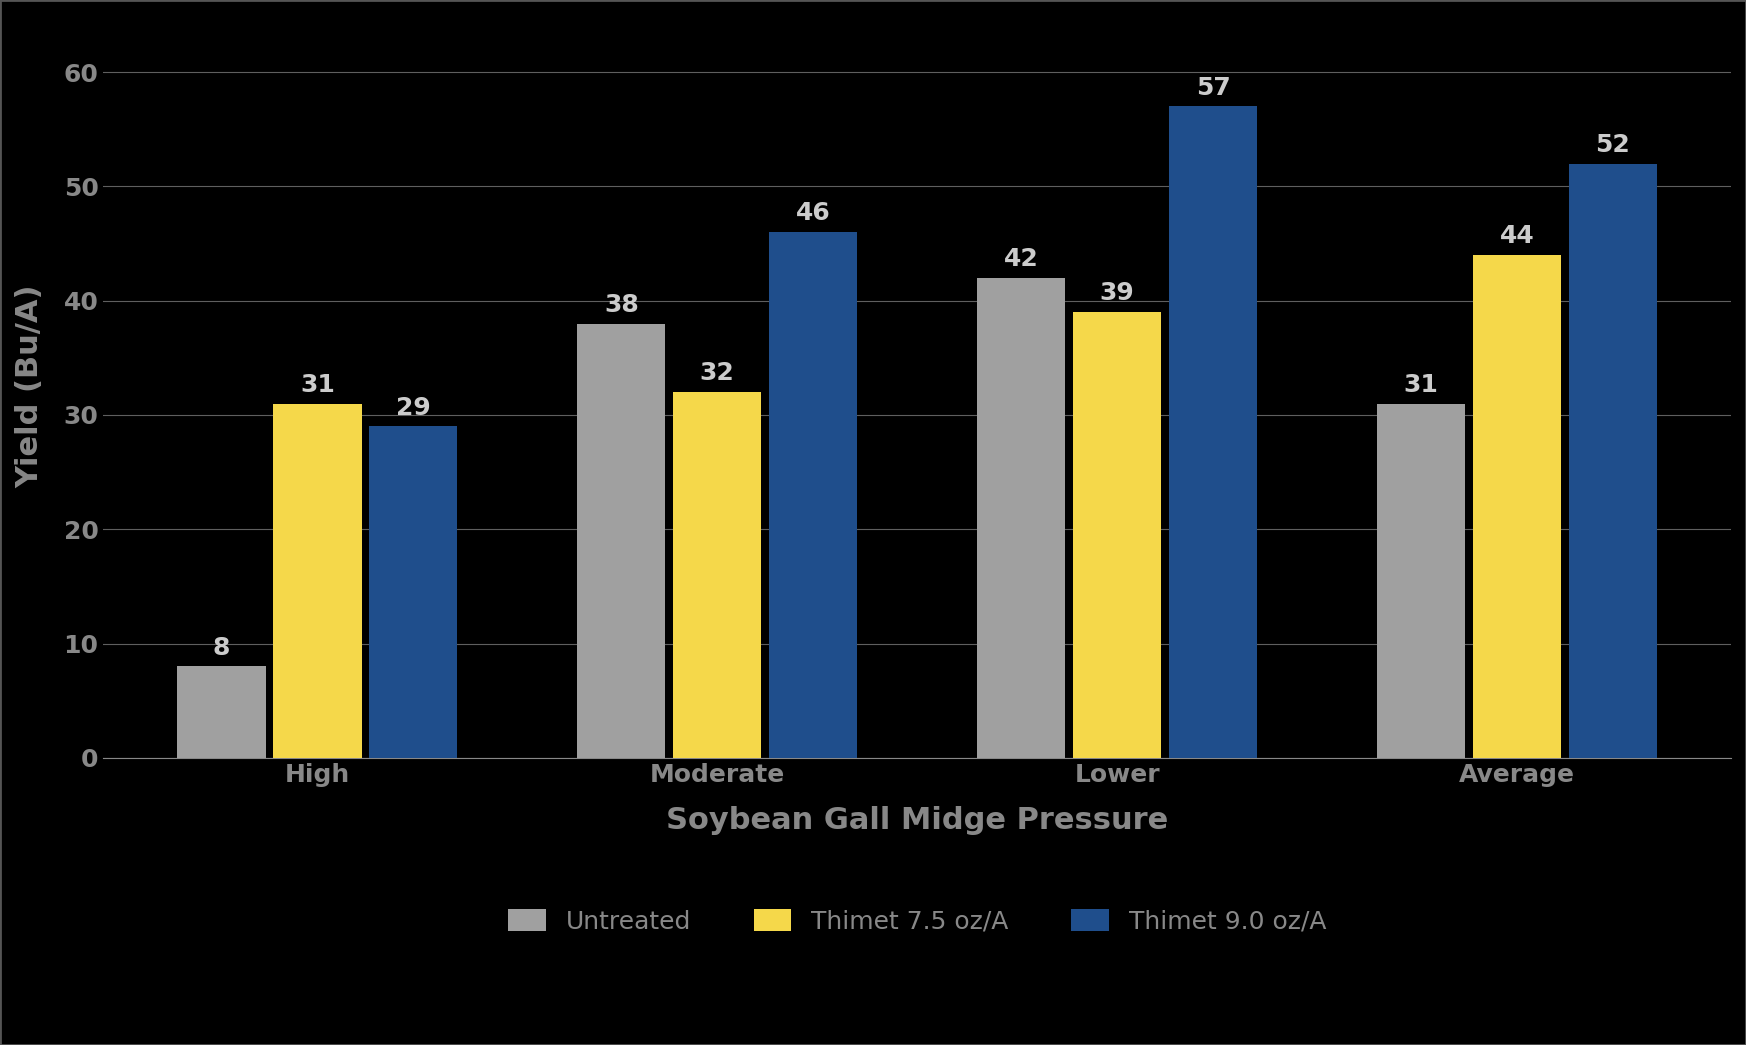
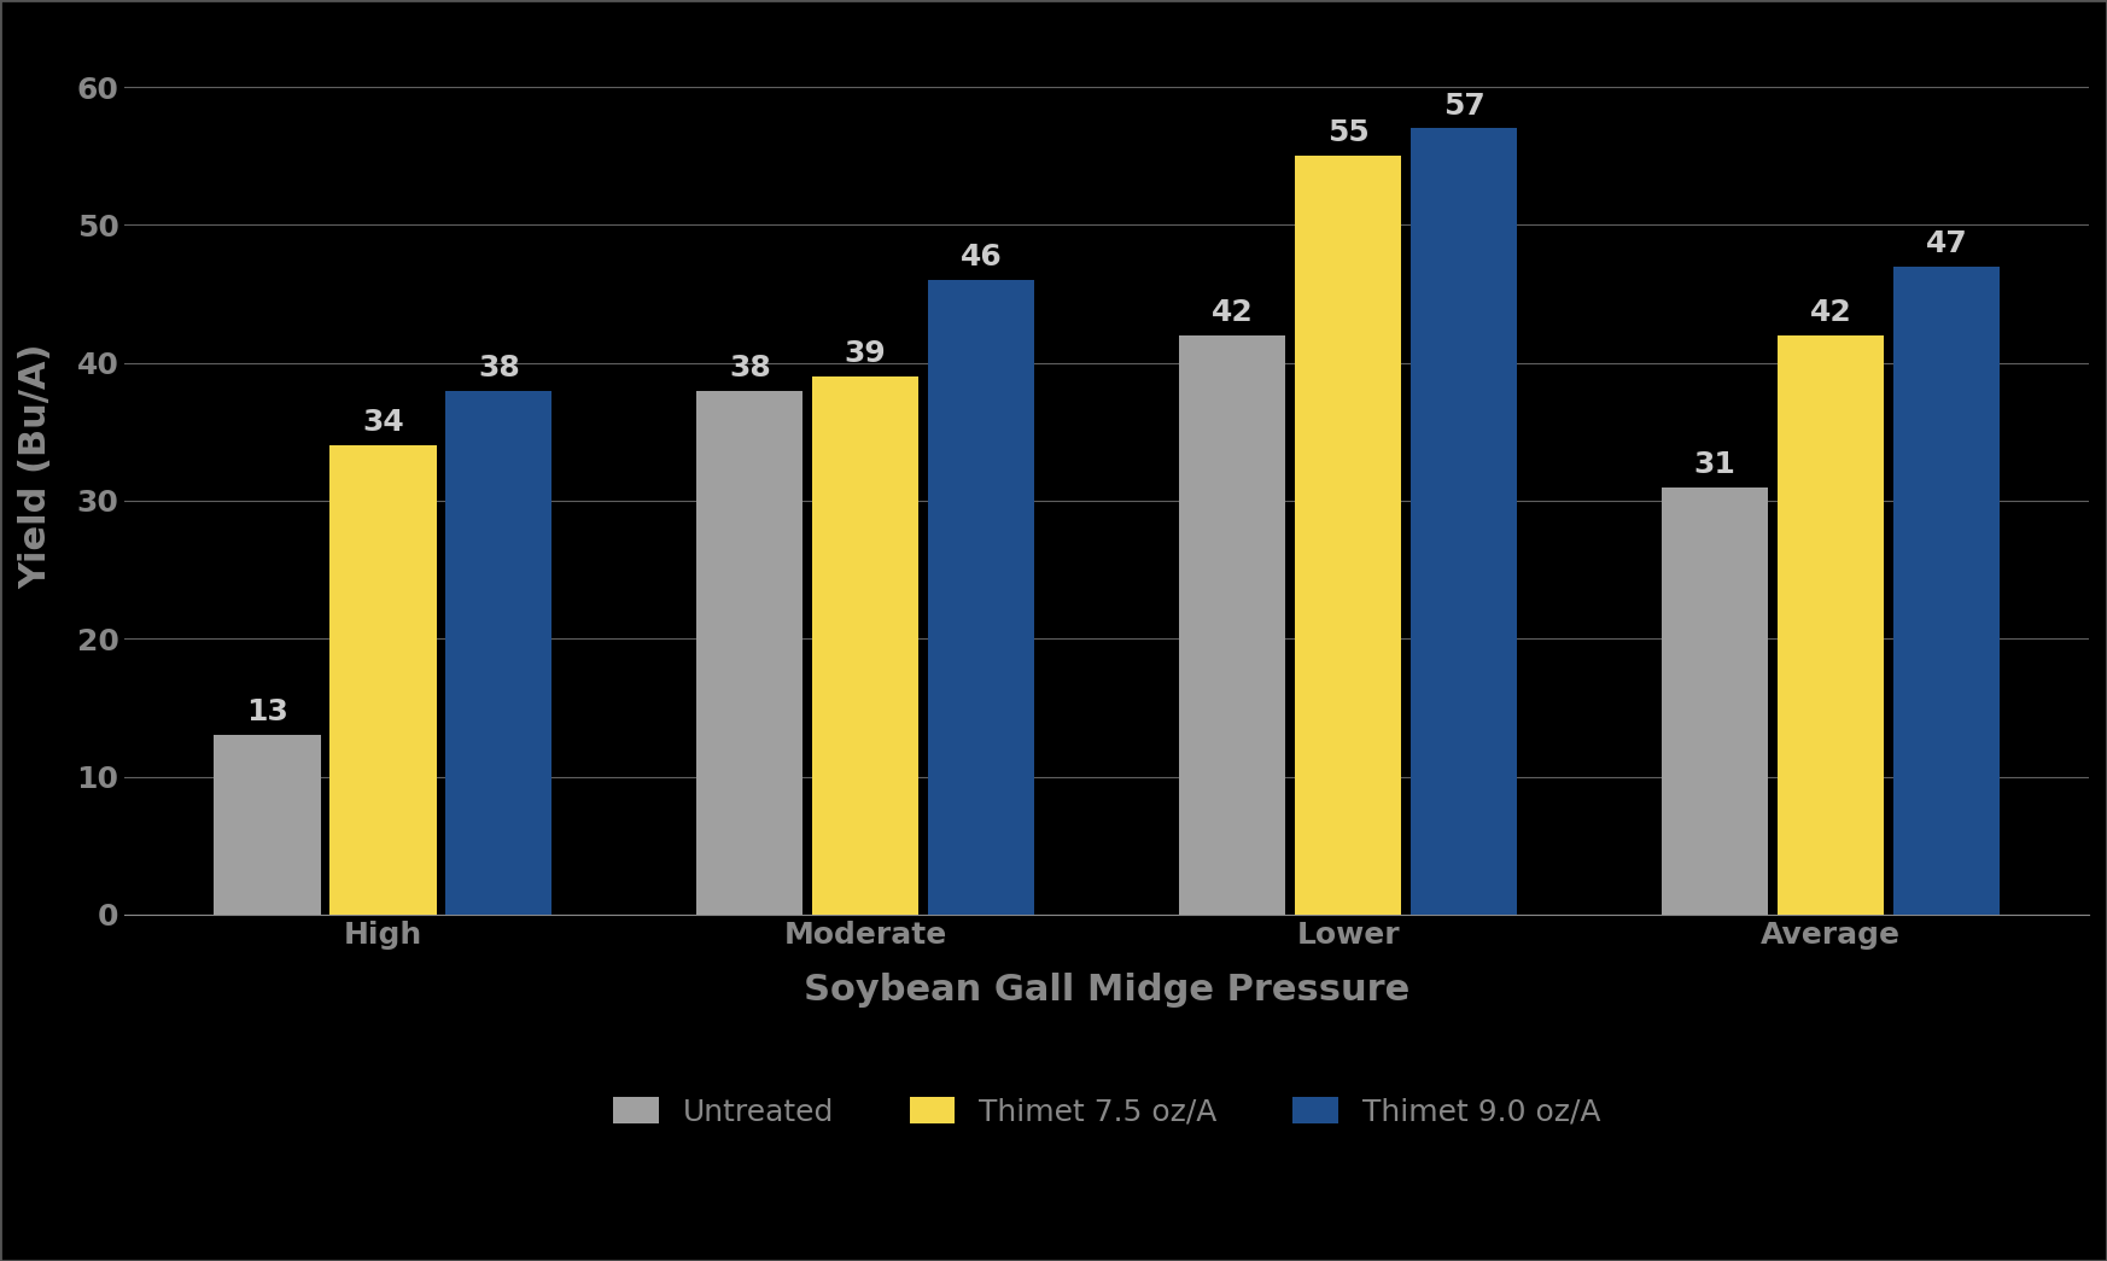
Untreated/High: 8 -> 13
Thimet 7.5 oz/A/High: 31 -> 34
Thimet 9.0 oz/A/High: 29 -> 38
Thimet 7.5 oz/A/Moderate: 32 -> 39
Thimet 7.5 oz/A/Lower: 39 -> 55
Thimet 7.5 oz/A/Average: 44 -> 42
Thimet 9.0 oz/A/Average: 52 -> 47
